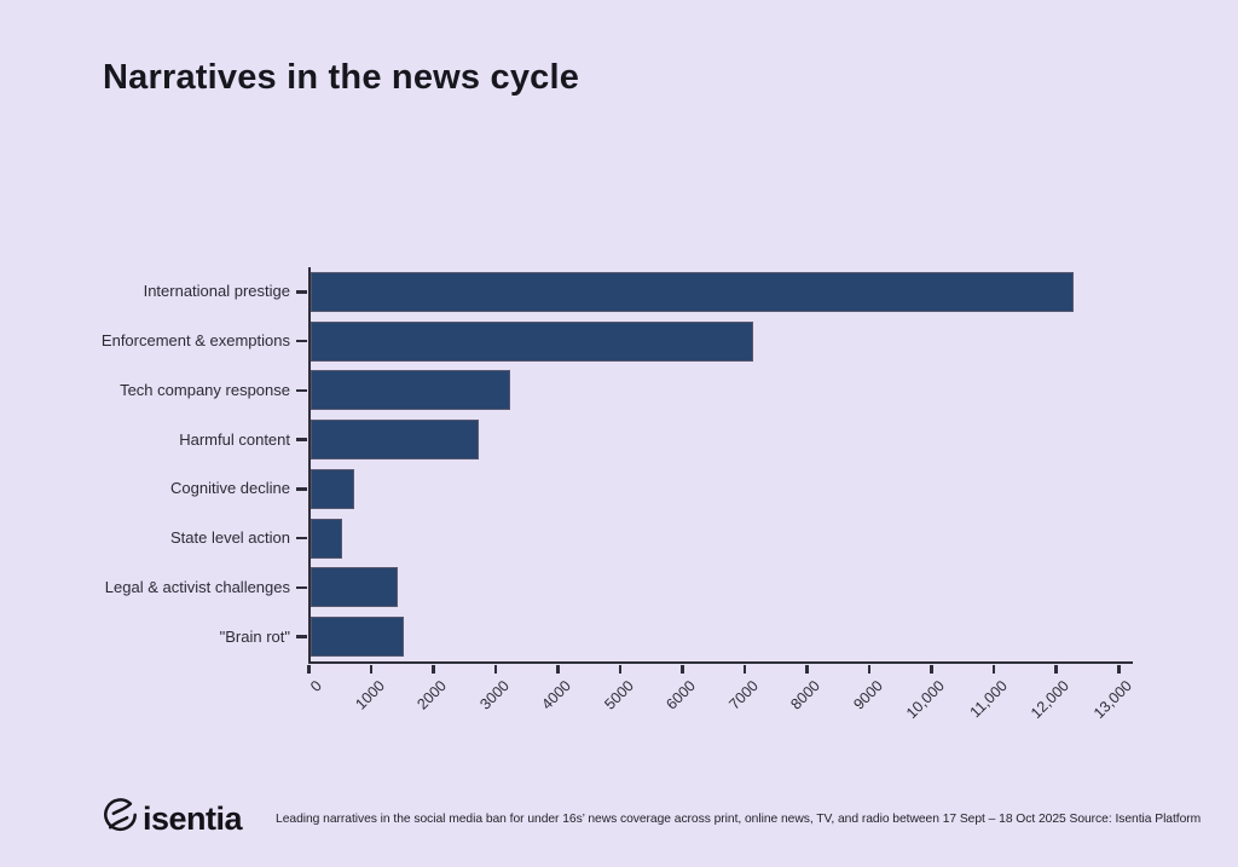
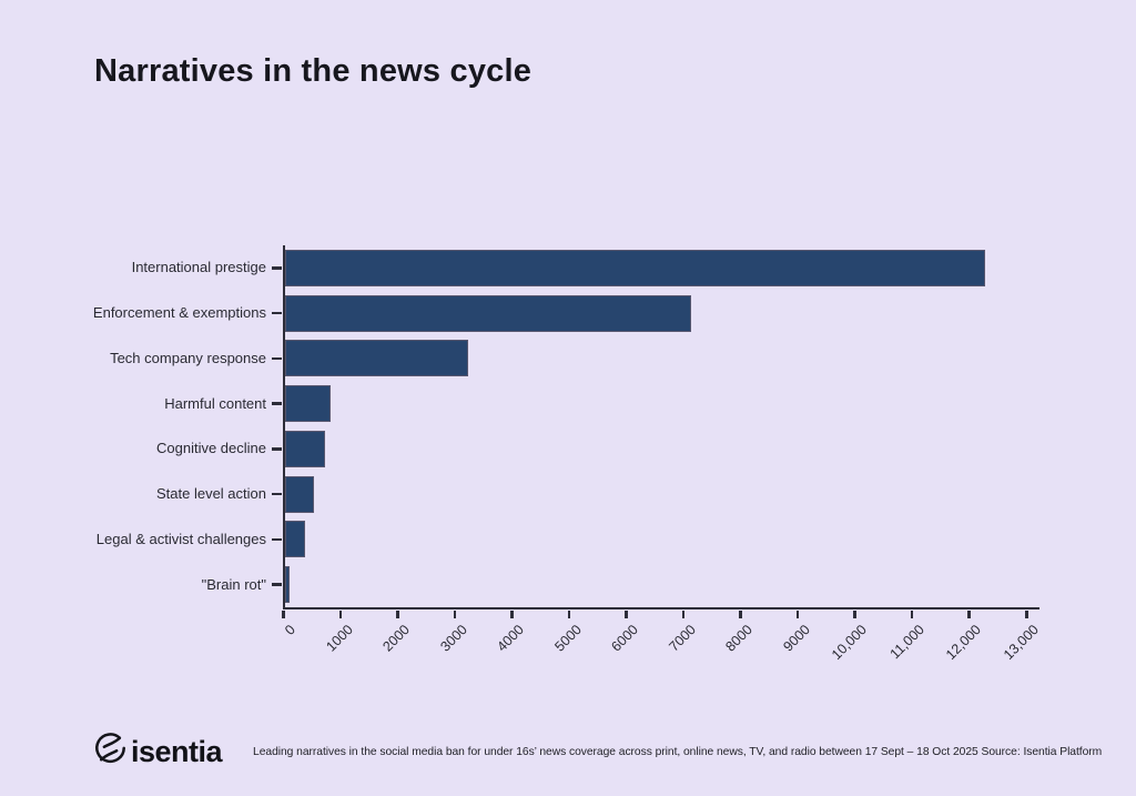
Harmful content: 2700 -> 800
Legal & activist challenges: 1400 -> 400
"Brain rot": 1500 -> 100
